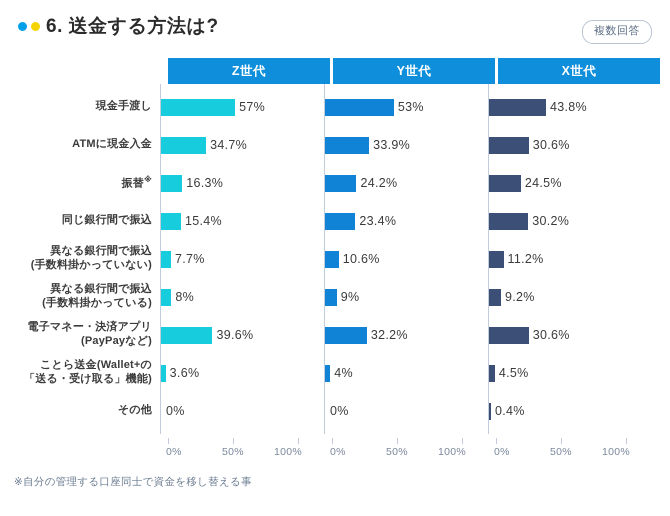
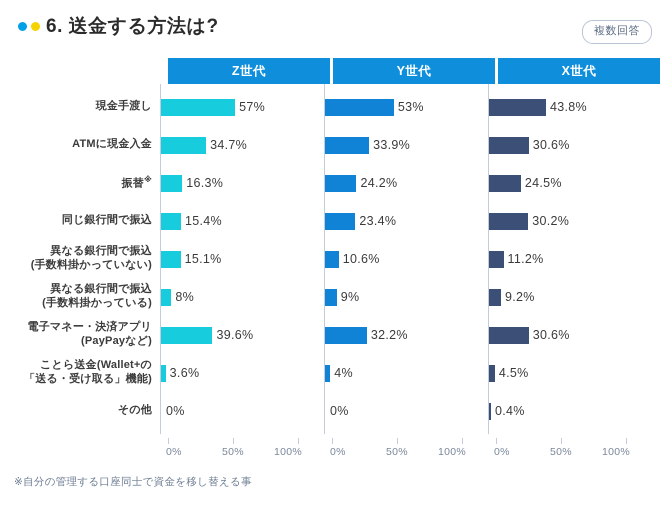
Z世代/異なる銀行間で振込 (手数料掛かっていない): 7.7% -> 15.1%
